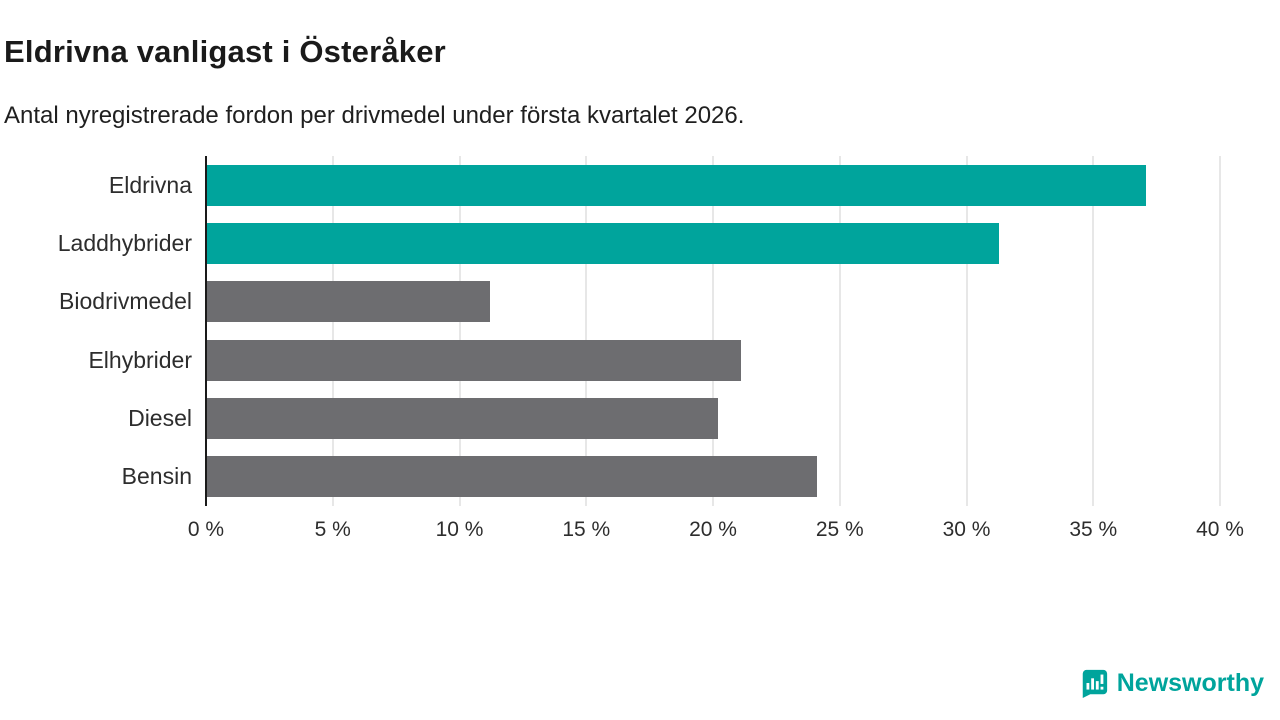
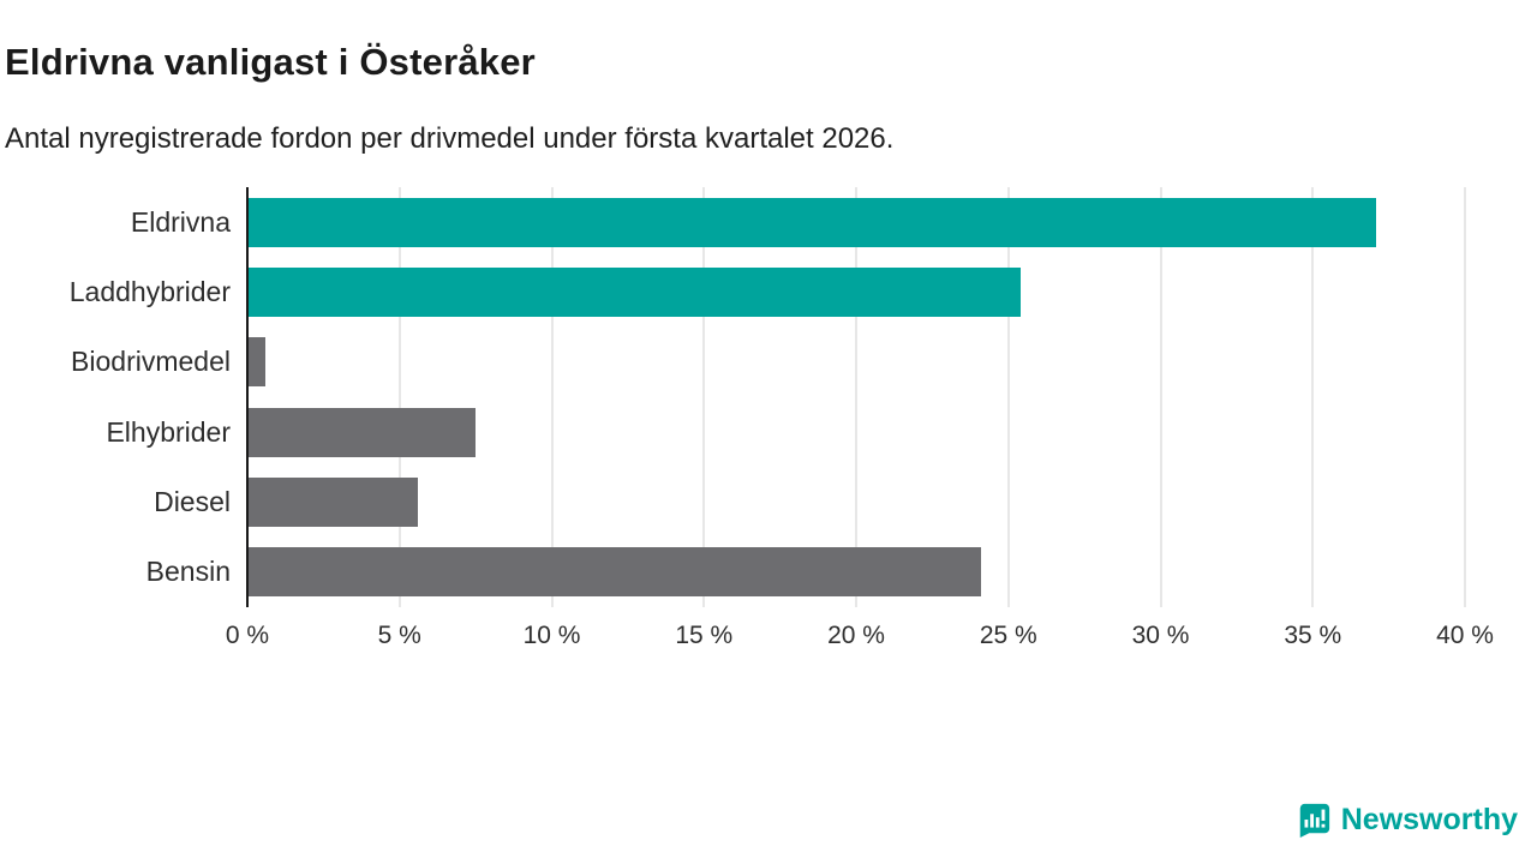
Laddhybrider: 31.3% -> 25.4%
Biodrivmedel: 11.2% -> 0.6%
Elhybrider: 21.1% -> 7.5%
Diesel: 20.2% -> 5.6%
